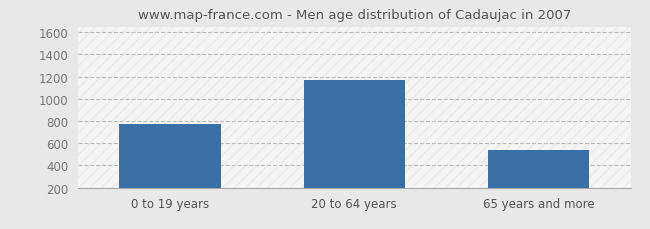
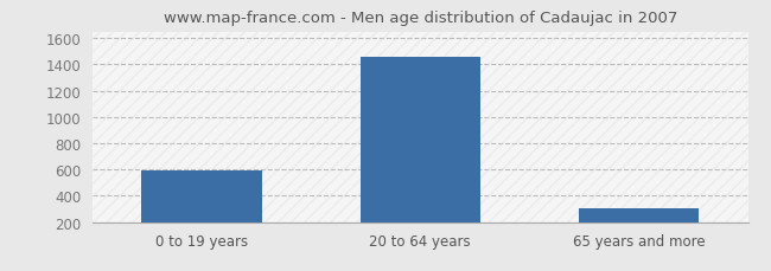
0 to 19 years: 770 -> 590
20 to 64 years: 1170 -> 1460
65 years and more: 540 -> 300
